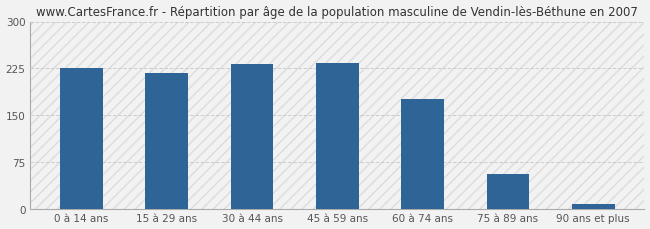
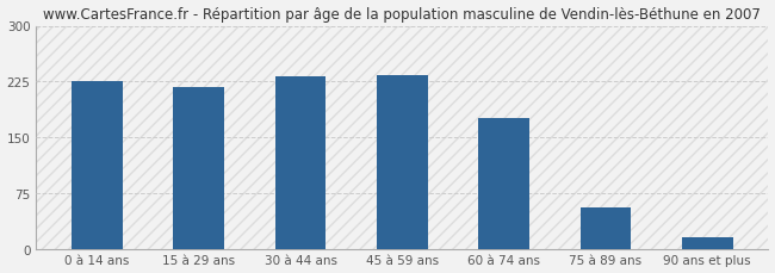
90 ans et plus: 7 -> 16
